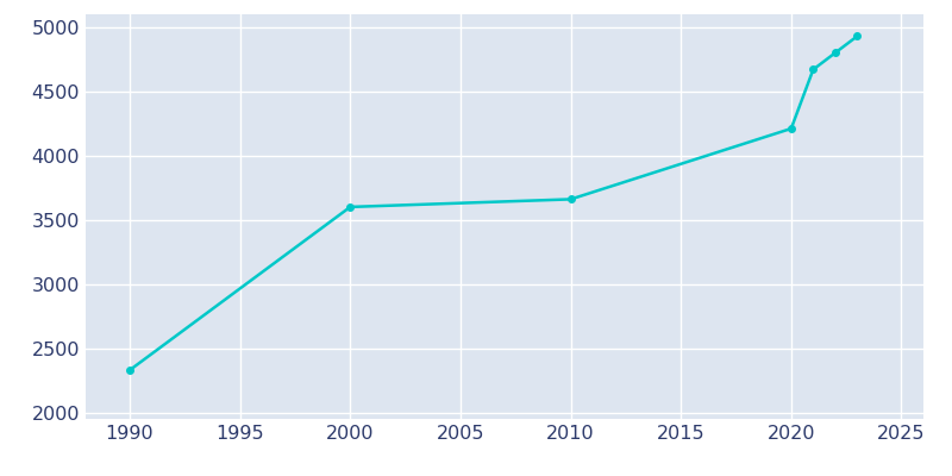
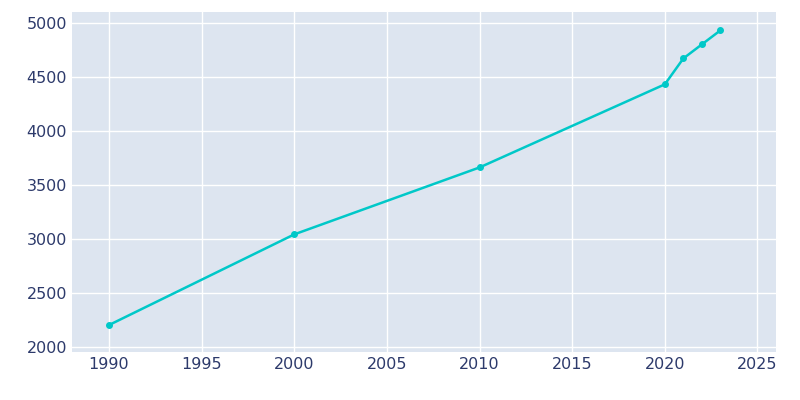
1990: 2330 -> 2200
2000: 3600 -> 3040
2020: 4210 -> 4430
